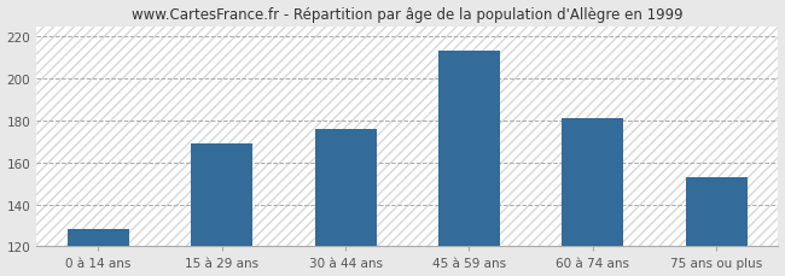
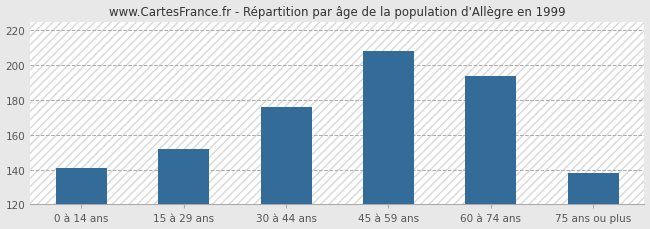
0 à 14 ans: 128 -> 141
15 à 29 ans: 169 -> 152
45 à 59 ans: 213 -> 208
60 à 74 ans: 181 -> 194
75 ans ou plus: 153 -> 138
